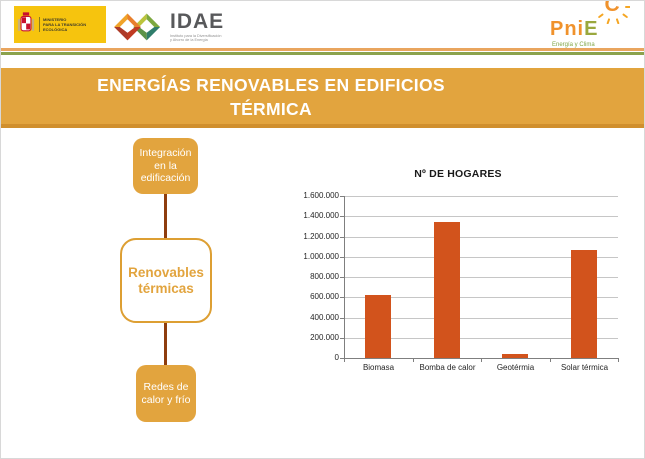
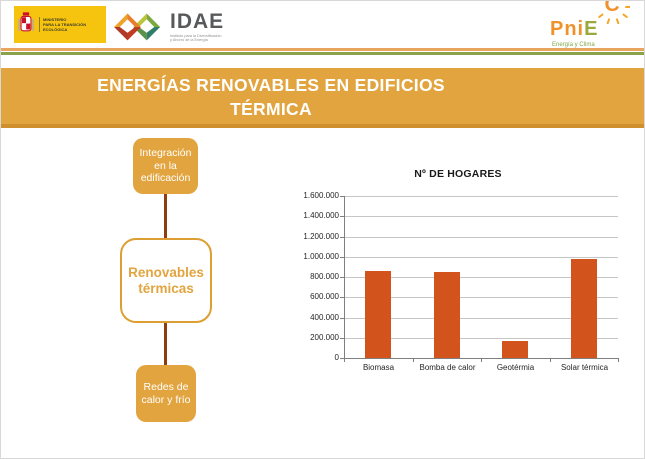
Biomasa: 620000 -> 860000
Bomba de calor: 1340000 -> 850000
Geotérmia: 40000 -> 170000
Solar térmica: 1070000 -> 980000
